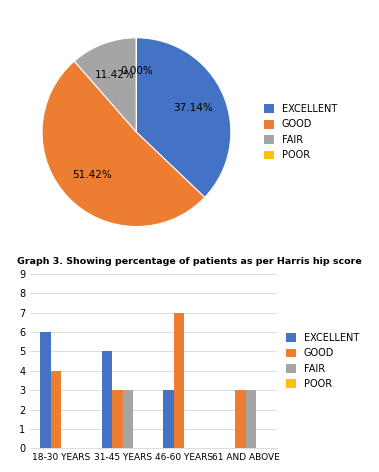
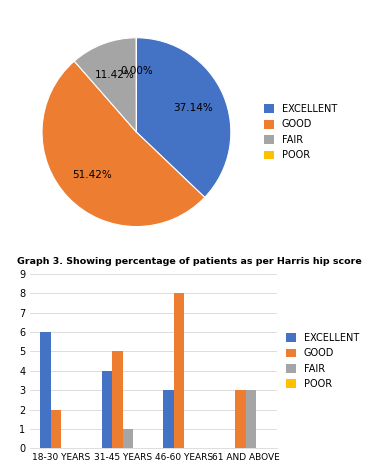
GOOD/18-30 YEARS: 4 -> 2
EXCELLENT/31-45 YEARS: 5 -> 4
GOOD/31-45 YEARS: 3 -> 5
FAIR/31-45 YEARS: 3 -> 1
GOOD/46-60 YEARS: 7 -> 8
